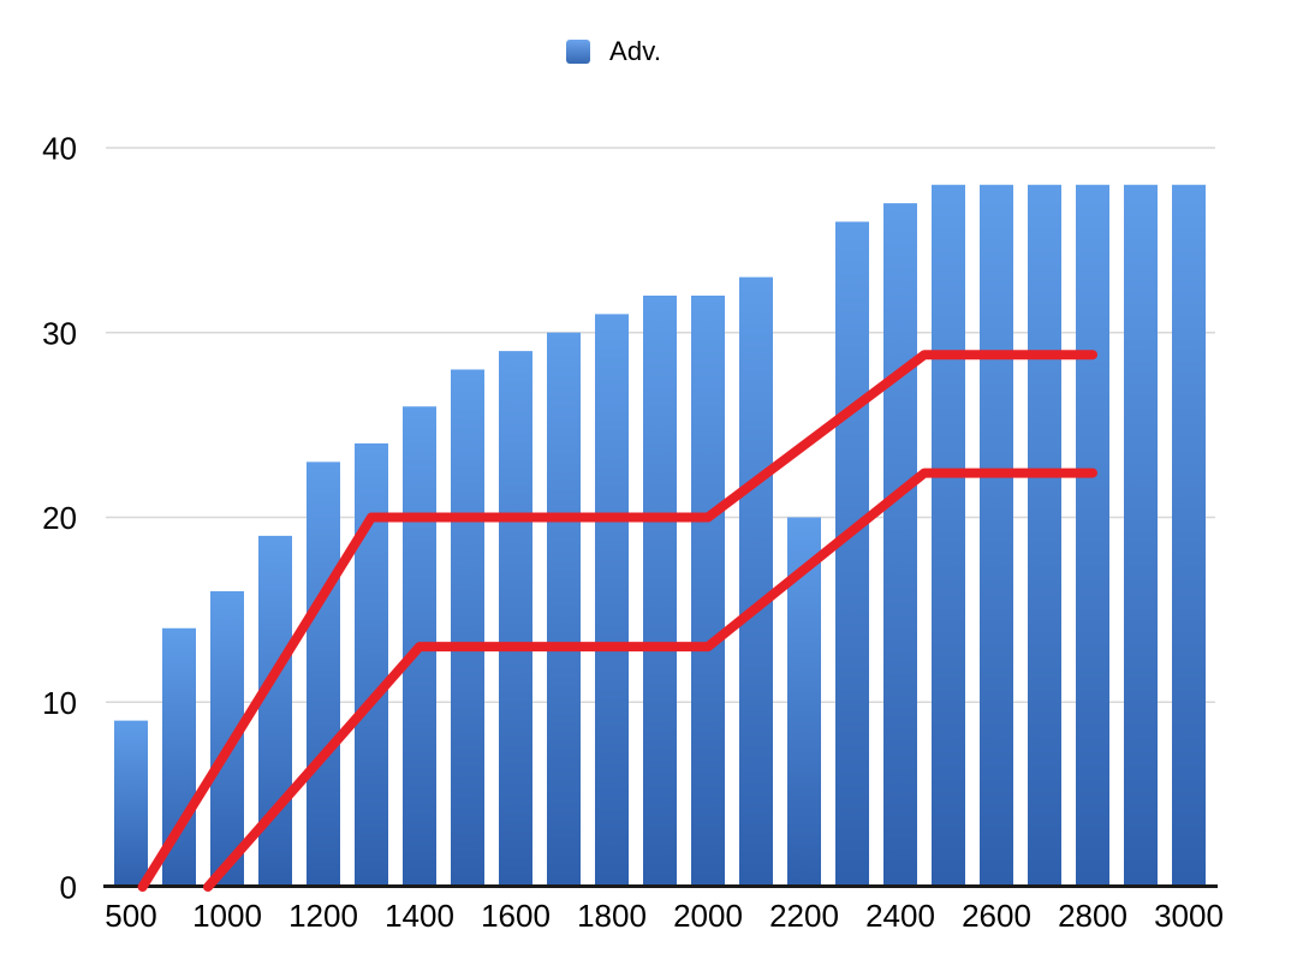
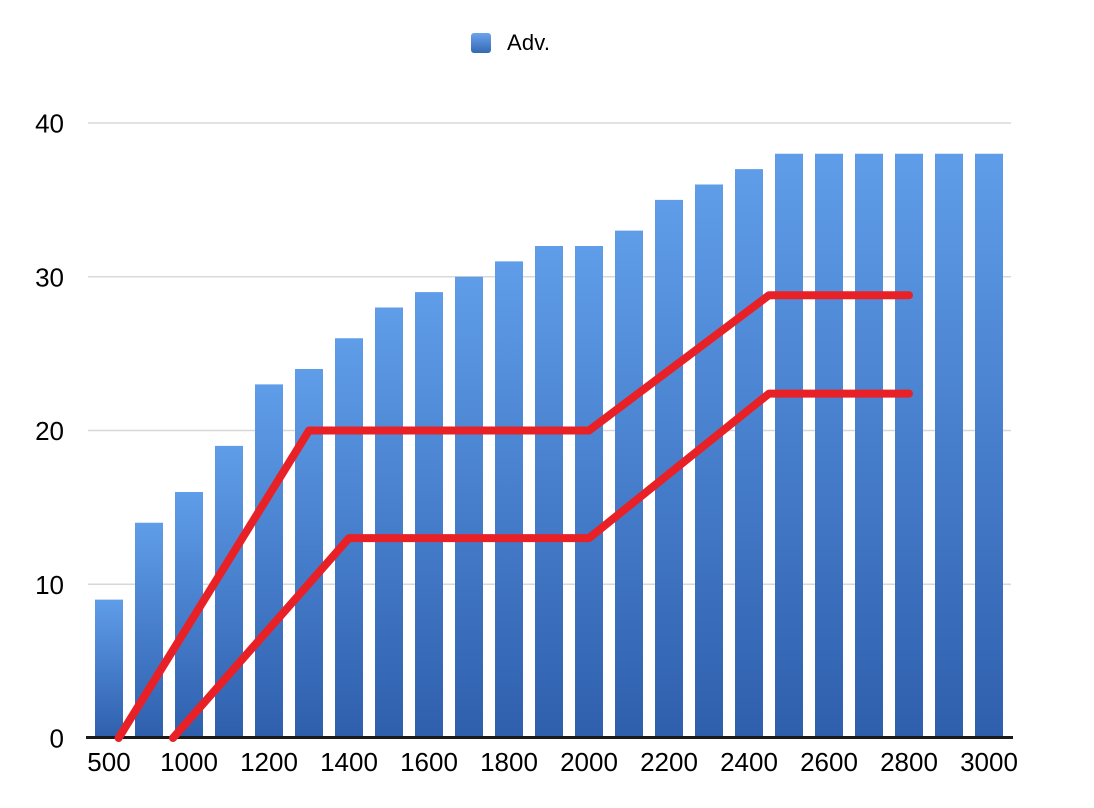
2200: 20 -> 35
